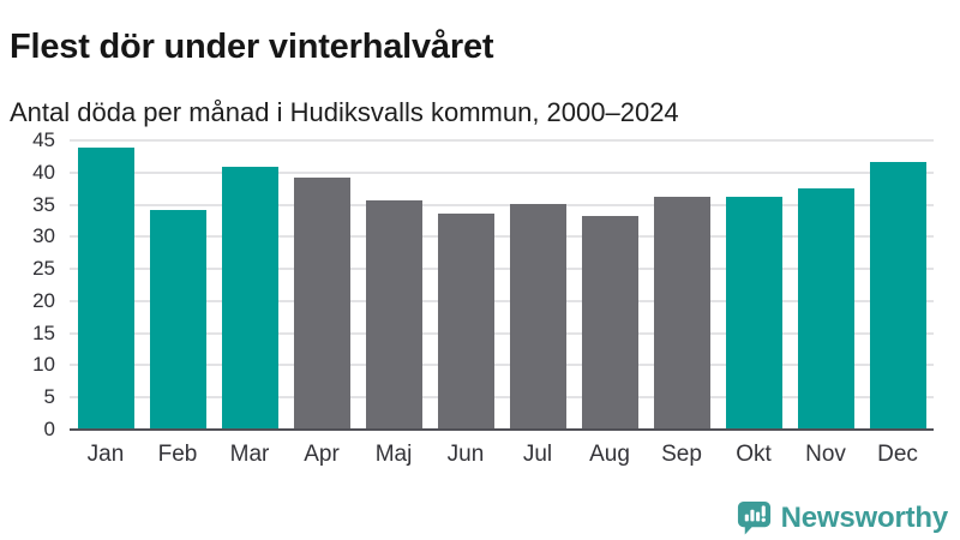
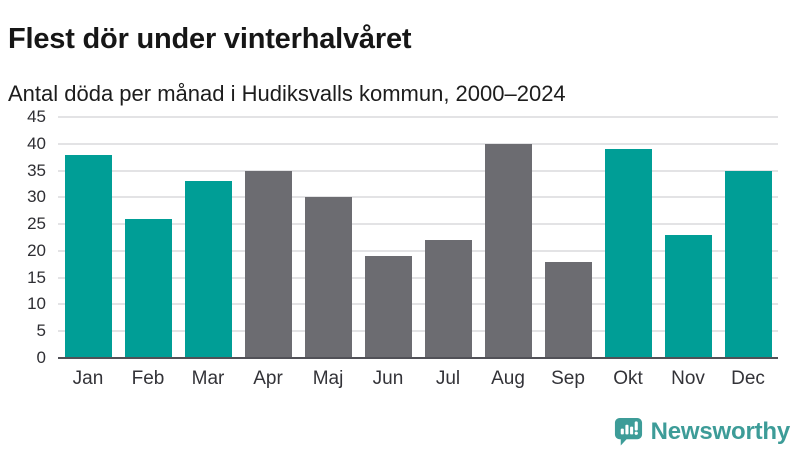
Jan: 44 -> 38
Feb: 34 -> 26
Mar: 41 -> 33
Apr: 39 -> 35
Maj: 36 -> 30
Jun: 34 -> 19
Jul: 35 -> 22
Aug: 33 -> 40
Sep: 36 -> 18
Okt: 36 -> 39
Nov: 38 -> 23
Dec: 42 -> 35
